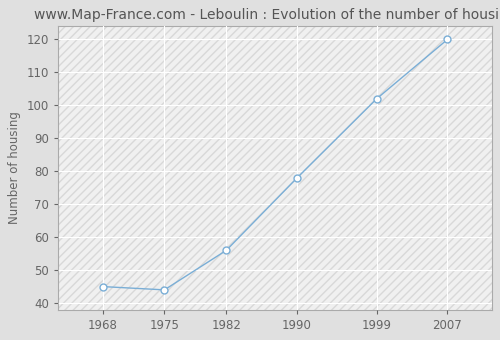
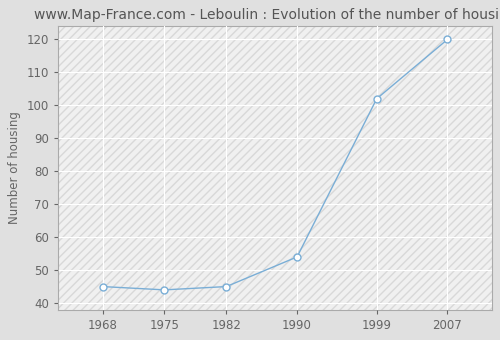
1982: 56 -> 45
1990: 78 -> 54
